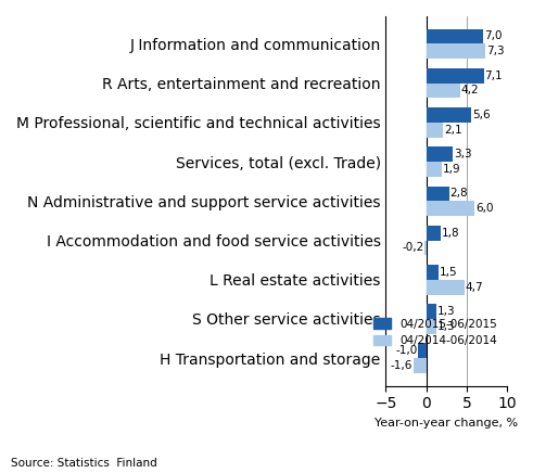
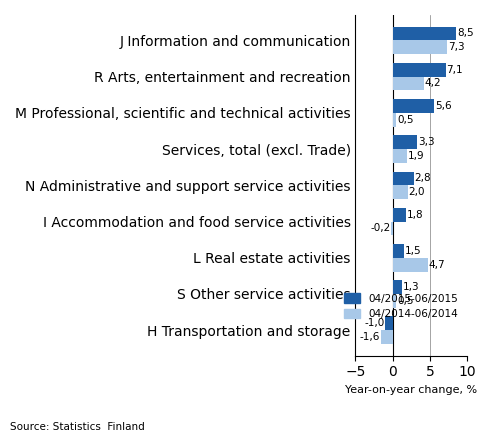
04/2015-06/2015/J Information and communication: 7,0 -> 8,5
04/2014-06/2014/M Professional, scientific and technical activities: 2,1 -> 0,5
04/2014-06/2014/N Administrative and support service activities: 6,0 -> 2,0
04/2014-06/2014/S Other service activities: 1.3 -> 0.5
